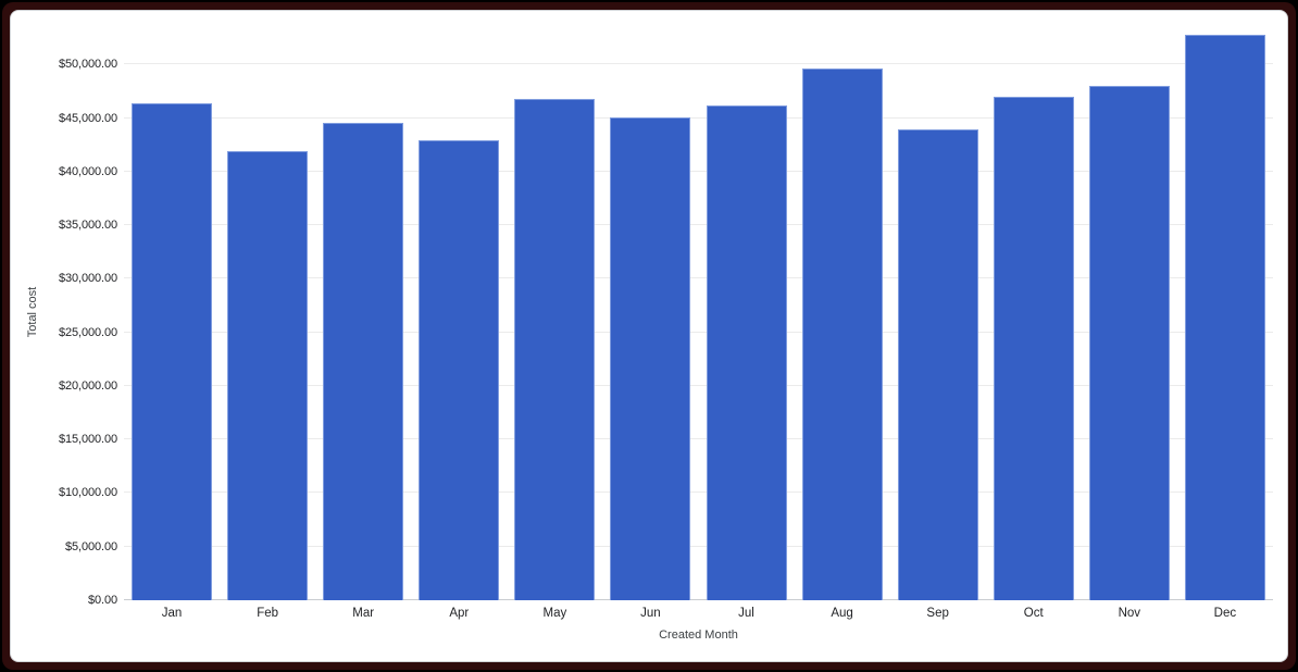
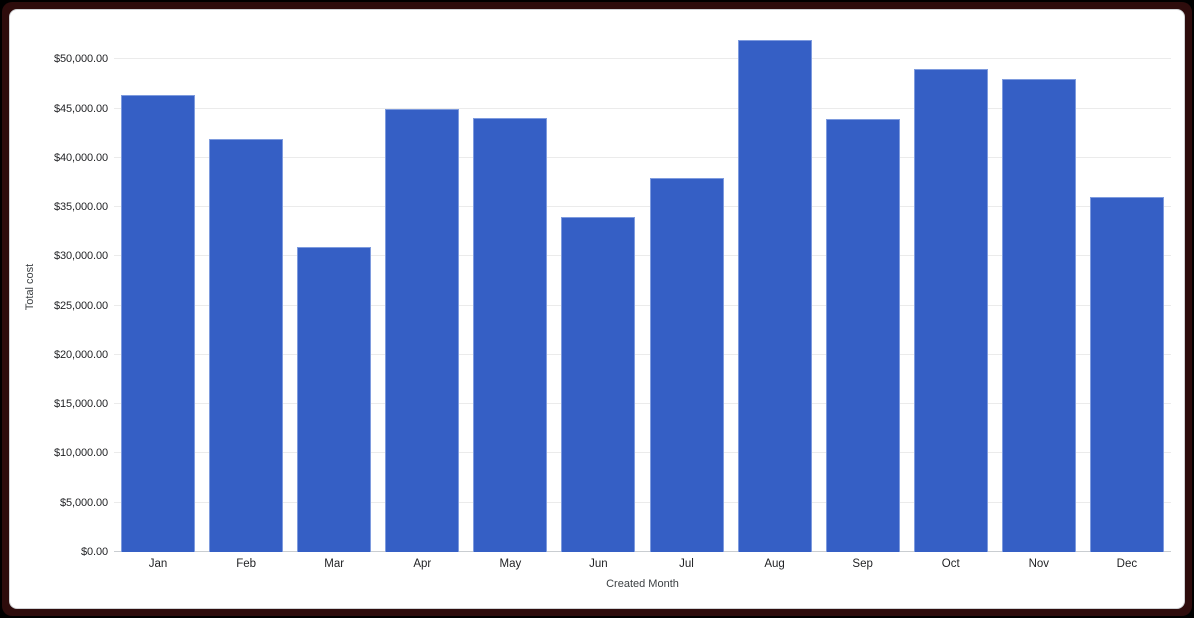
Mar: $44000 -> $31000
Apr: $43000 -> $45000
May: $47000 -> $44000
Jun: $45000 -> $34000
Jul: $46000 -> $38000
Aug: $50000 -> $52000
Oct: $47000 -> $49000
Dec: $53000 -> $36000
